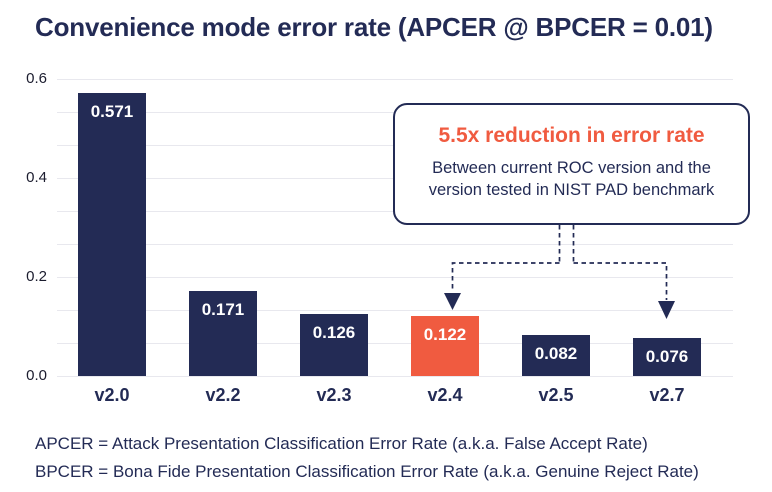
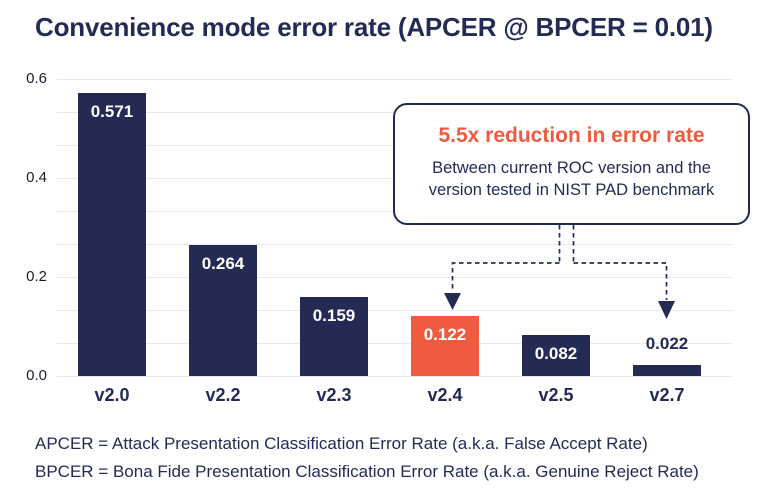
v2.2: 0.171 -> 0.264
v2.3: 0.126 -> 0.159
v2.7: 0.076 -> 0.022
